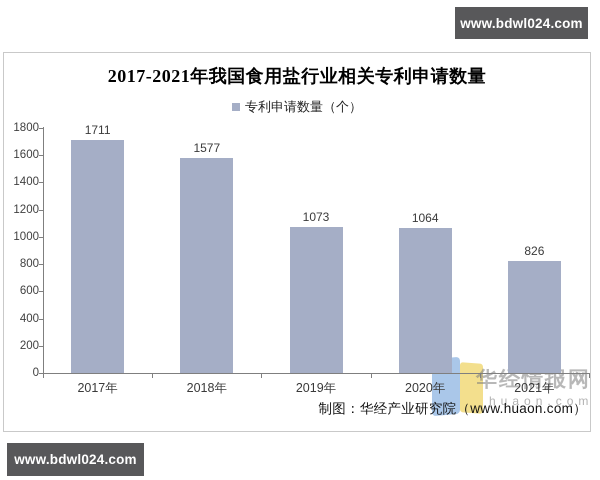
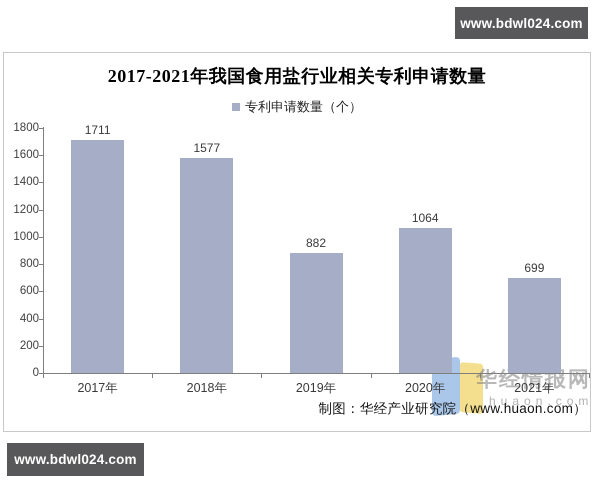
2019年: 1073 -> 882
2021年: 826 -> 699
